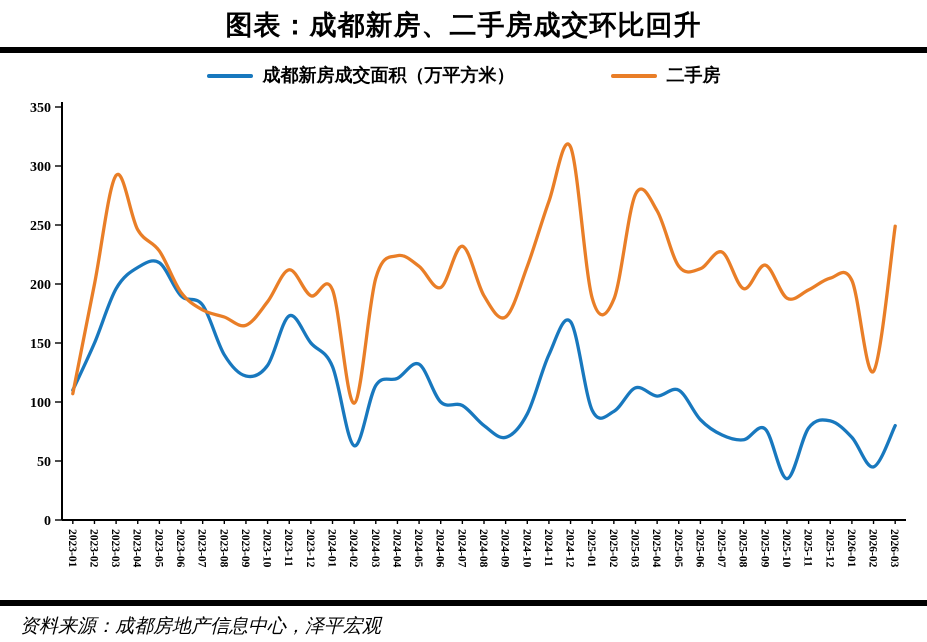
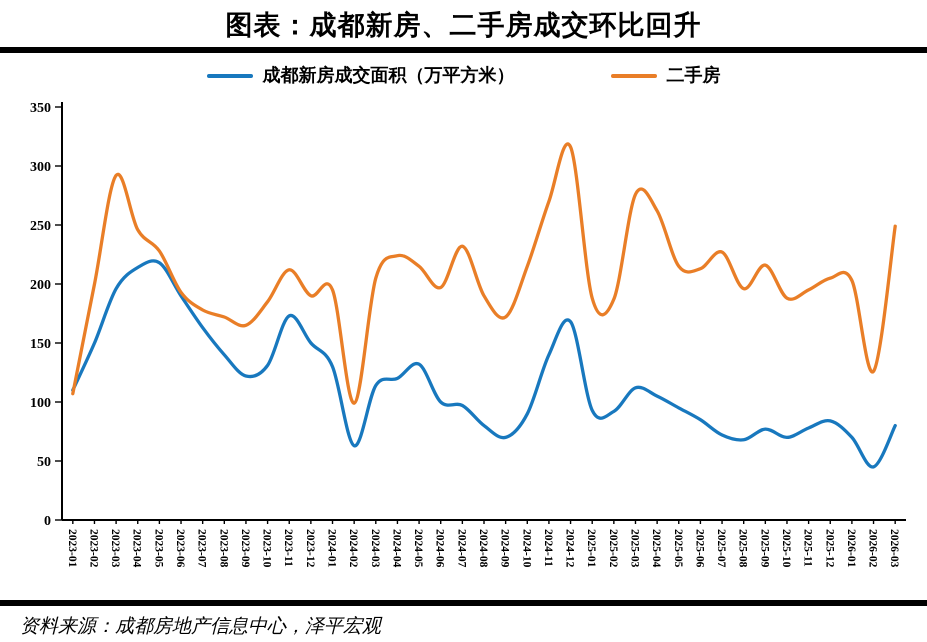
成都新房成交面积（万平方米）/2023-07: 182 -> 163
成都新房成交面积（万平方米）/2025-05: 110 -> 95
成都新房成交面积（万平方米）/2025-10: 35 -> 70
